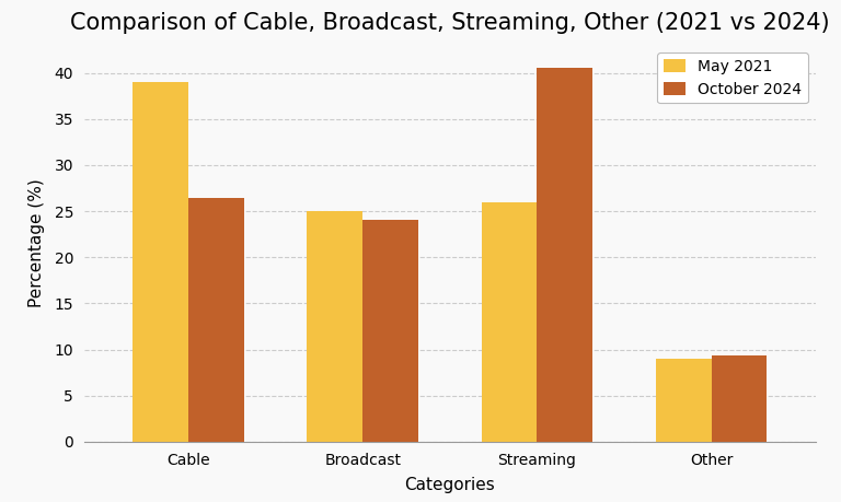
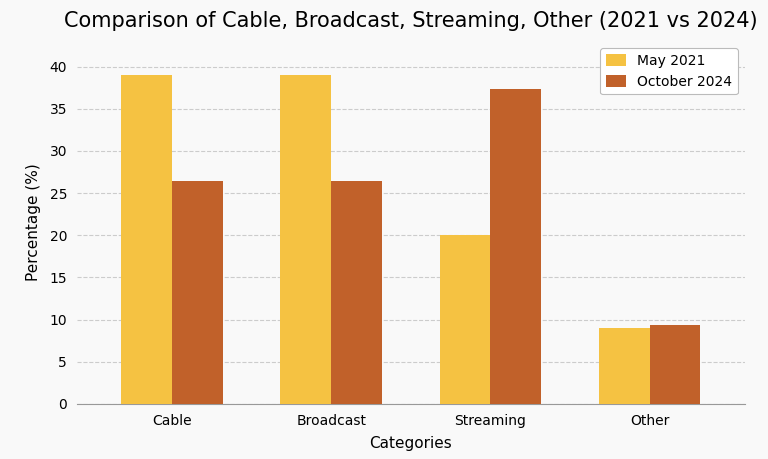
May 2021/Broadcast: 25 -> 39
October 2024/Broadcast: 24.1 -> 26.4
May 2021/Streaming: 26 -> 20
October 2024/Streaming: 40.6 -> 37.4
